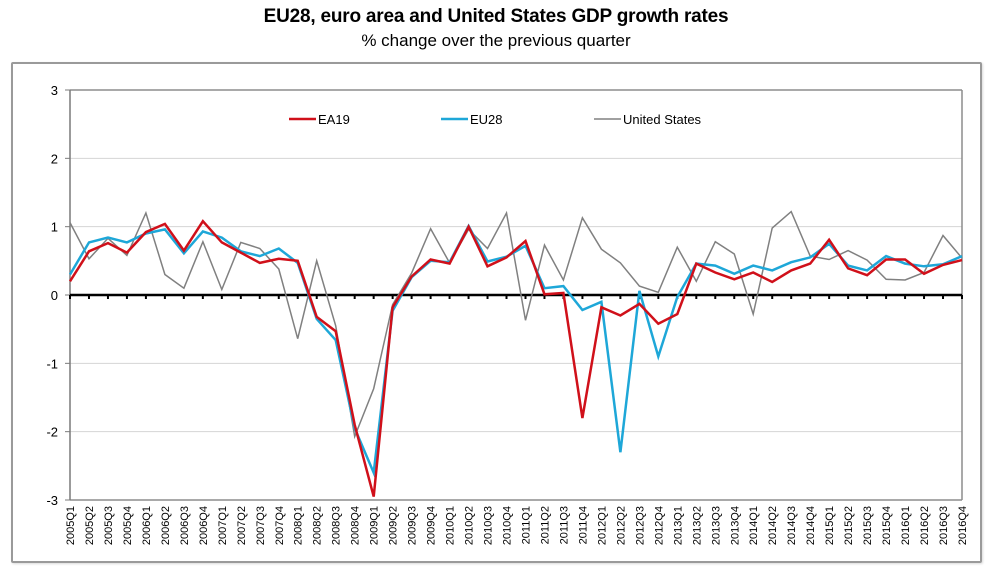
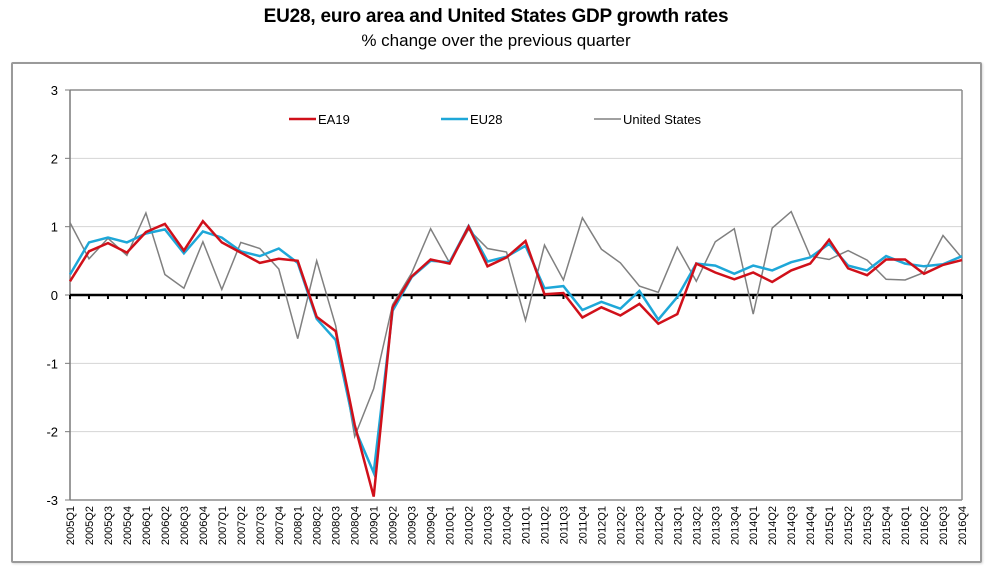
United States/2010Q4: 1.2 -> 0.6
EA19/2011Q4: -1.8 -> -0.3
EU28/2012Q2: -2.3 -> -0.2
EU28/2012Q4: -0.9 -> -0.4
United States/2013Q4: 0.6 -> 1.0
